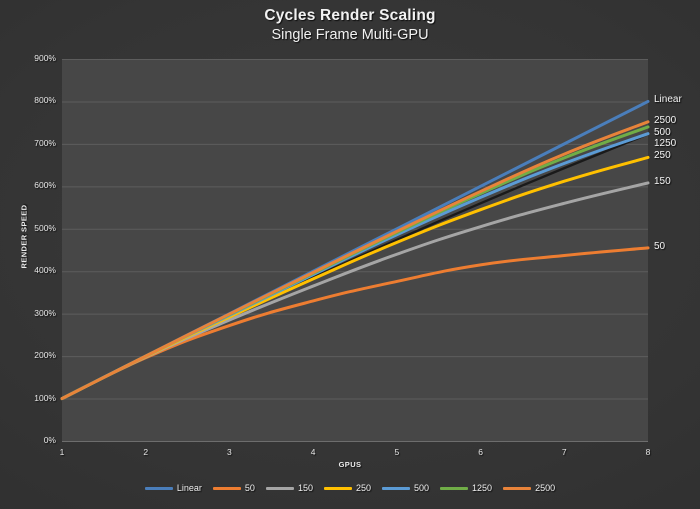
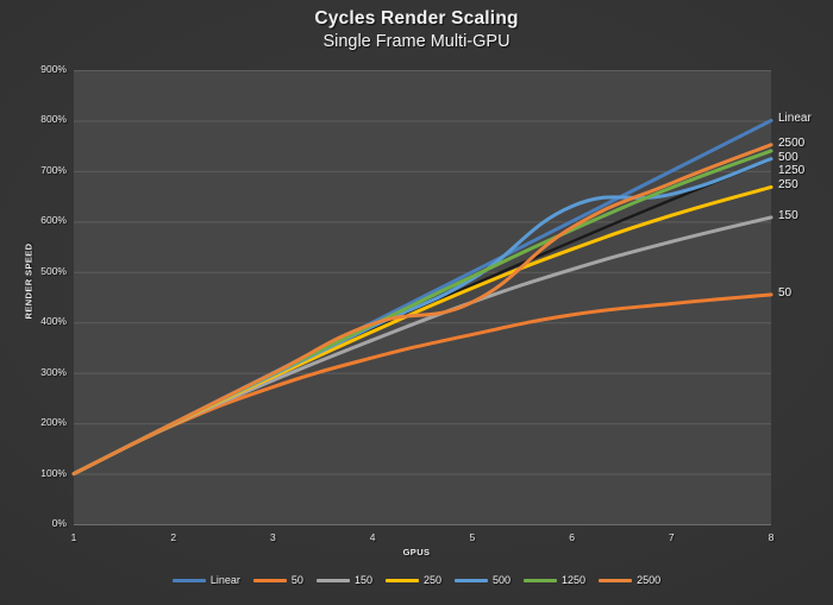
2500/5: 490% -> 440%
500/6: 570% -> 630%
